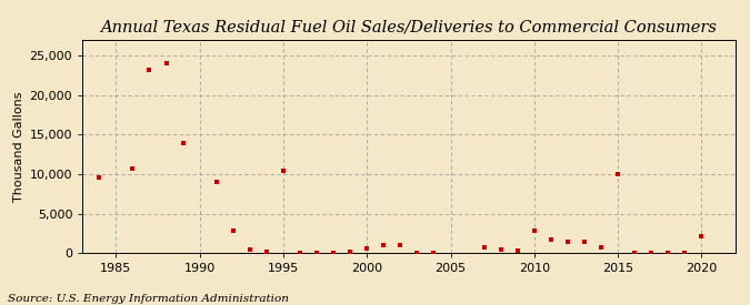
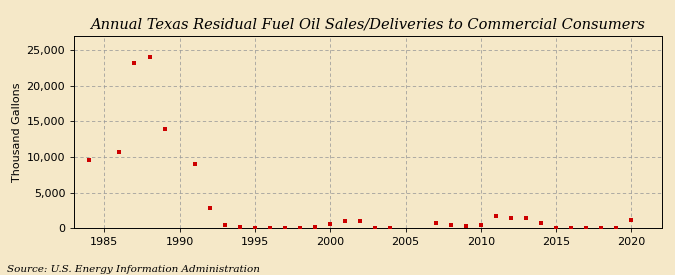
1995: 10,400 -> 100
2010: 2,800 -> 500
2015: 10,000 -> 100
2020: 2,200 -> 1,200
